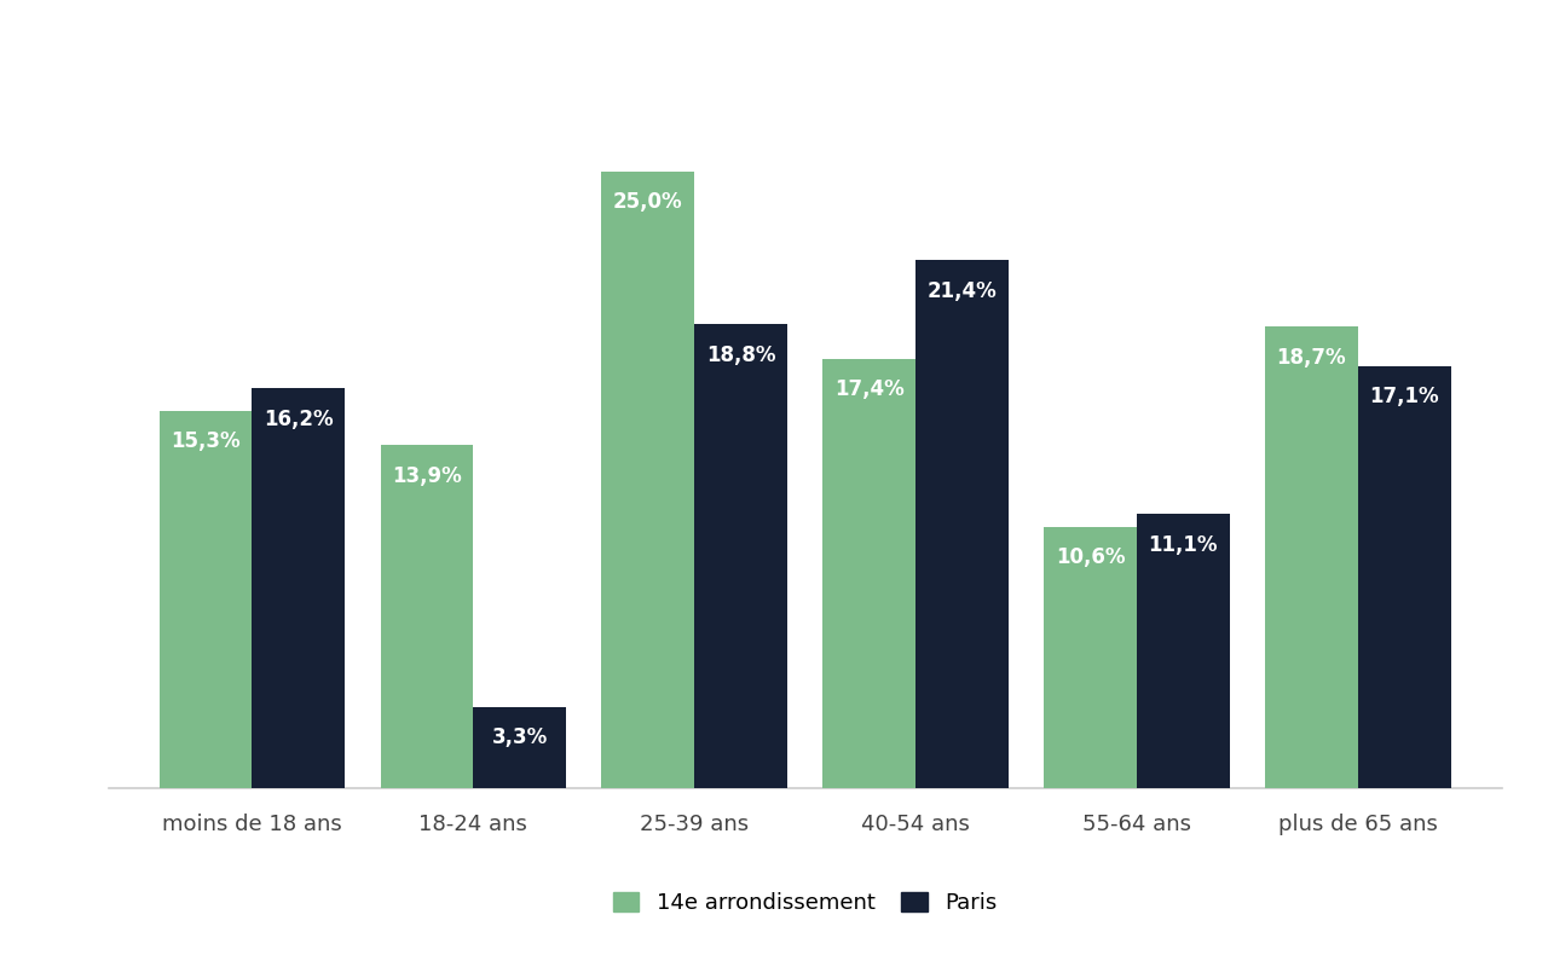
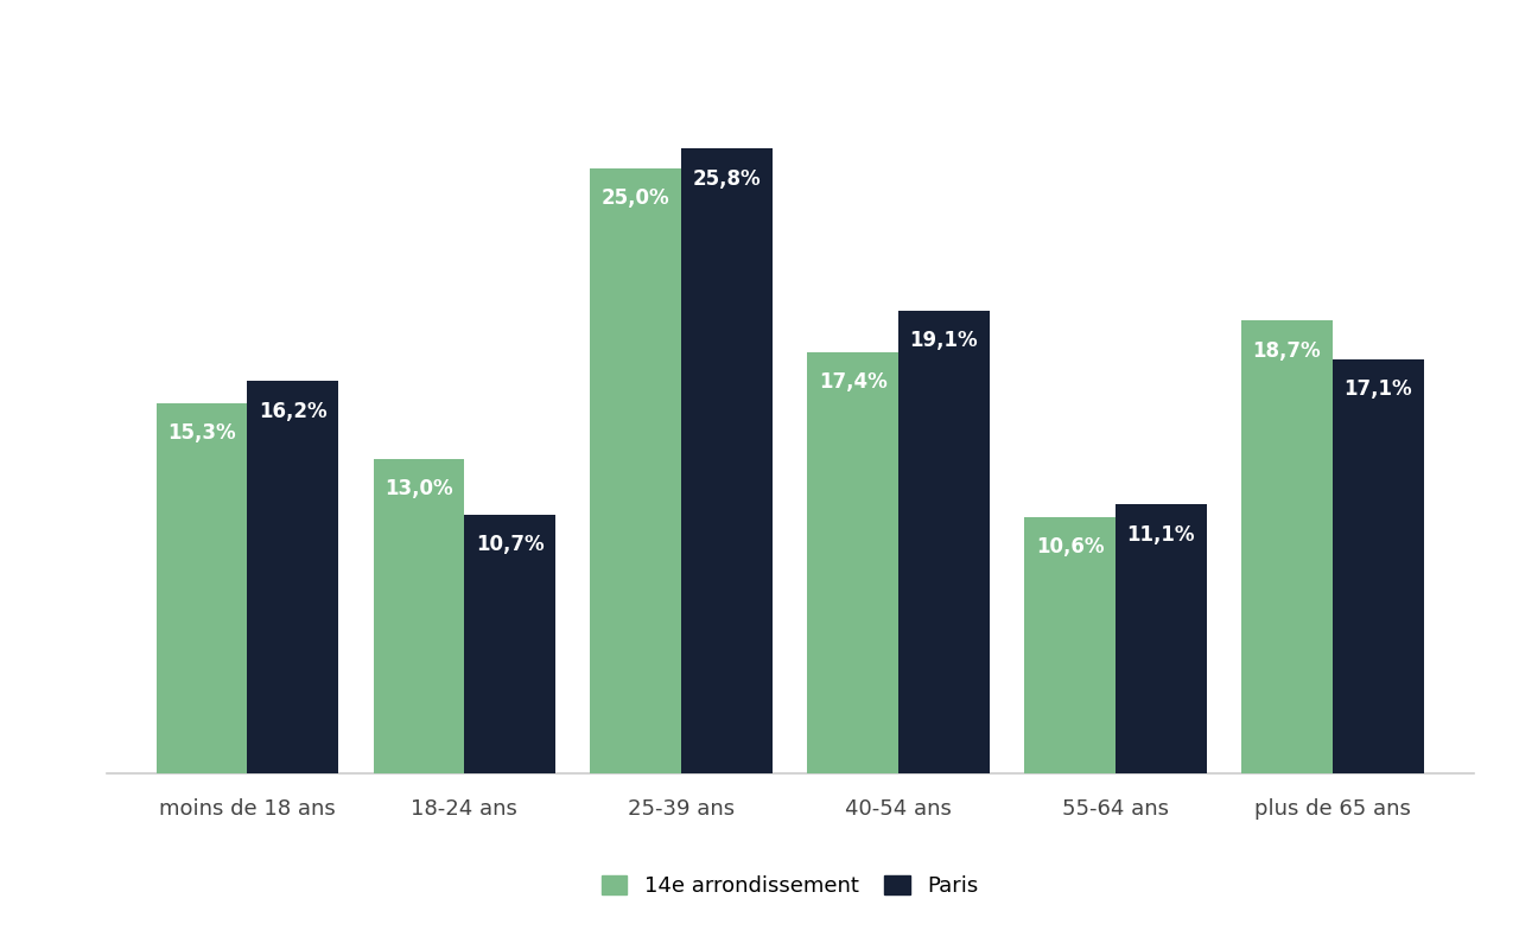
14e arrondissement/18-24 ans: 13,9% -> 13,0%
Paris/18-24 ans: 3,3% -> 10,7%
Paris/25-39 ans: 18,8% -> 25,8%
Paris/40-54 ans: 21,4% -> 19,1%
